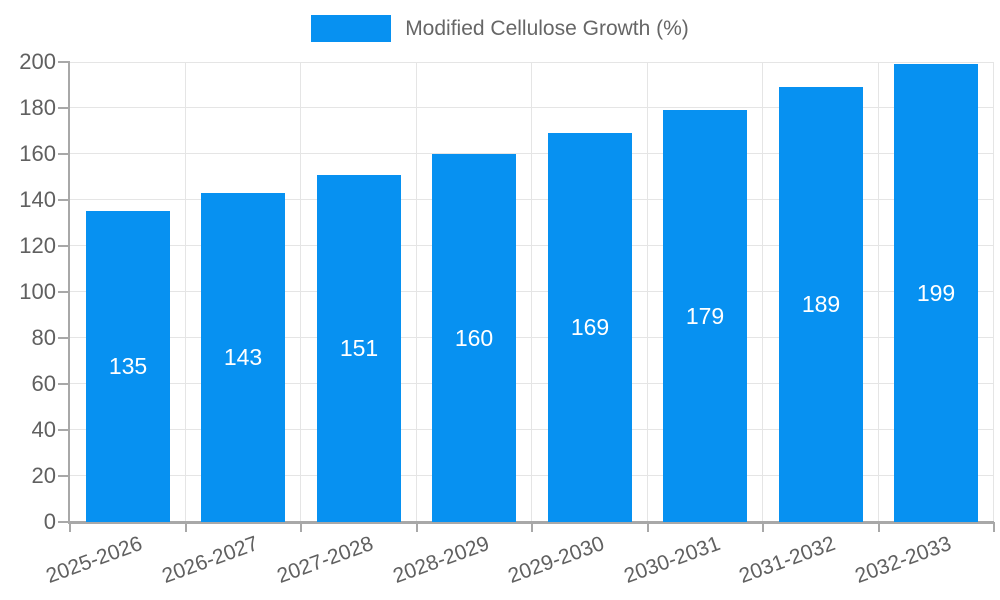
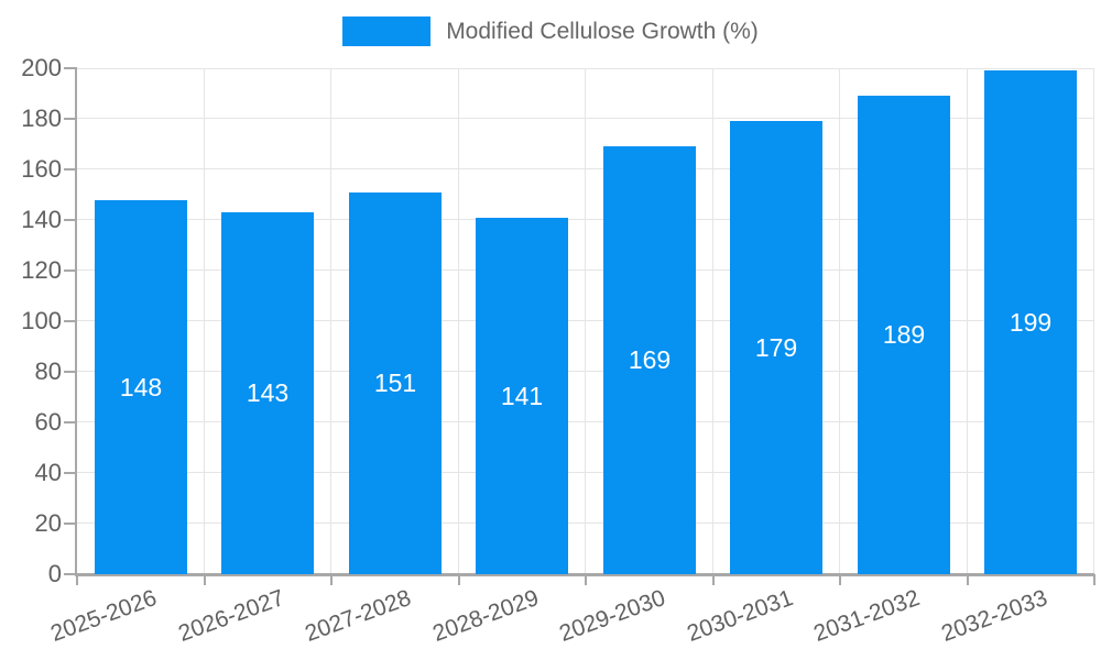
2025-2026: 135 -> 148
2028-2029: 160 -> 141
